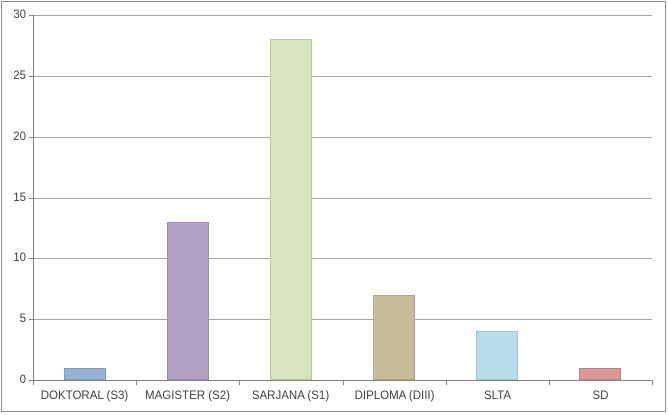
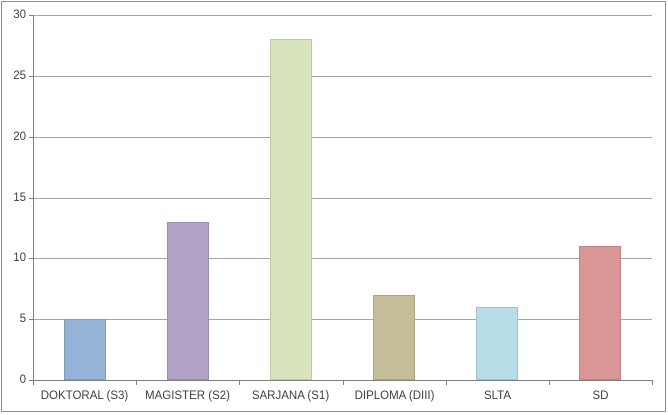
DOKTORAL (S3): 1 -> 5
SLTA: 4 -> 6
SD: 1 -> 11
